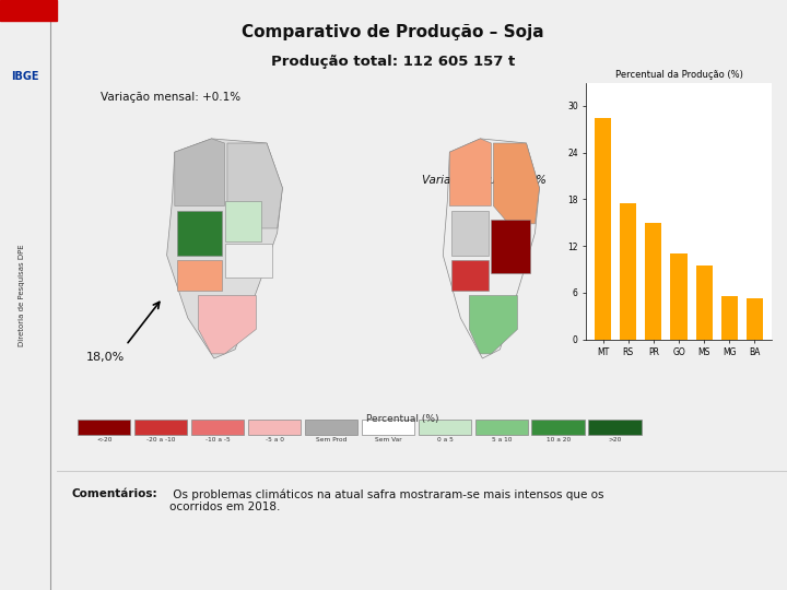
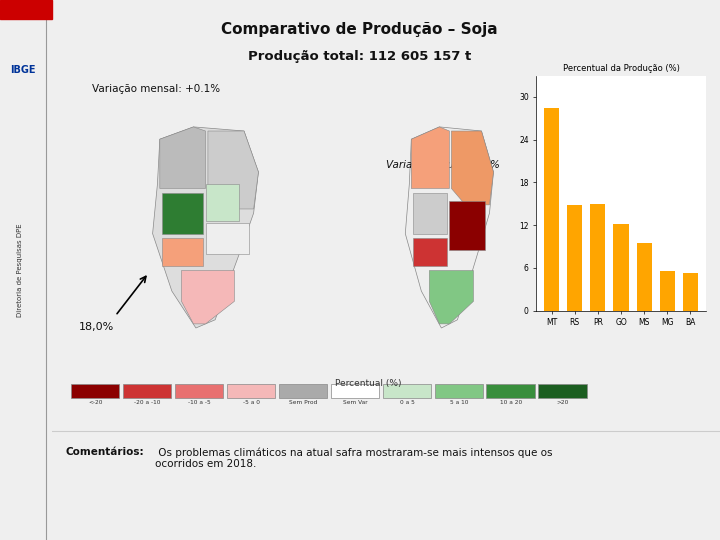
RS: 17.5 -> 14.8
GO: 11.0 -> 12.2
